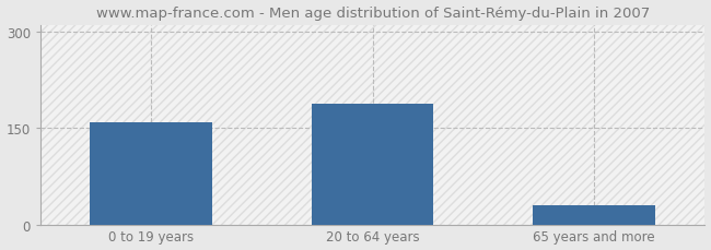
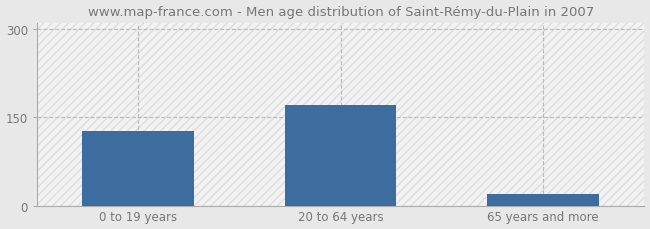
0 to 19 years: 158 -> 127
20 to 64 years: 188 -> 171
65 years and more: 30 -> 20
